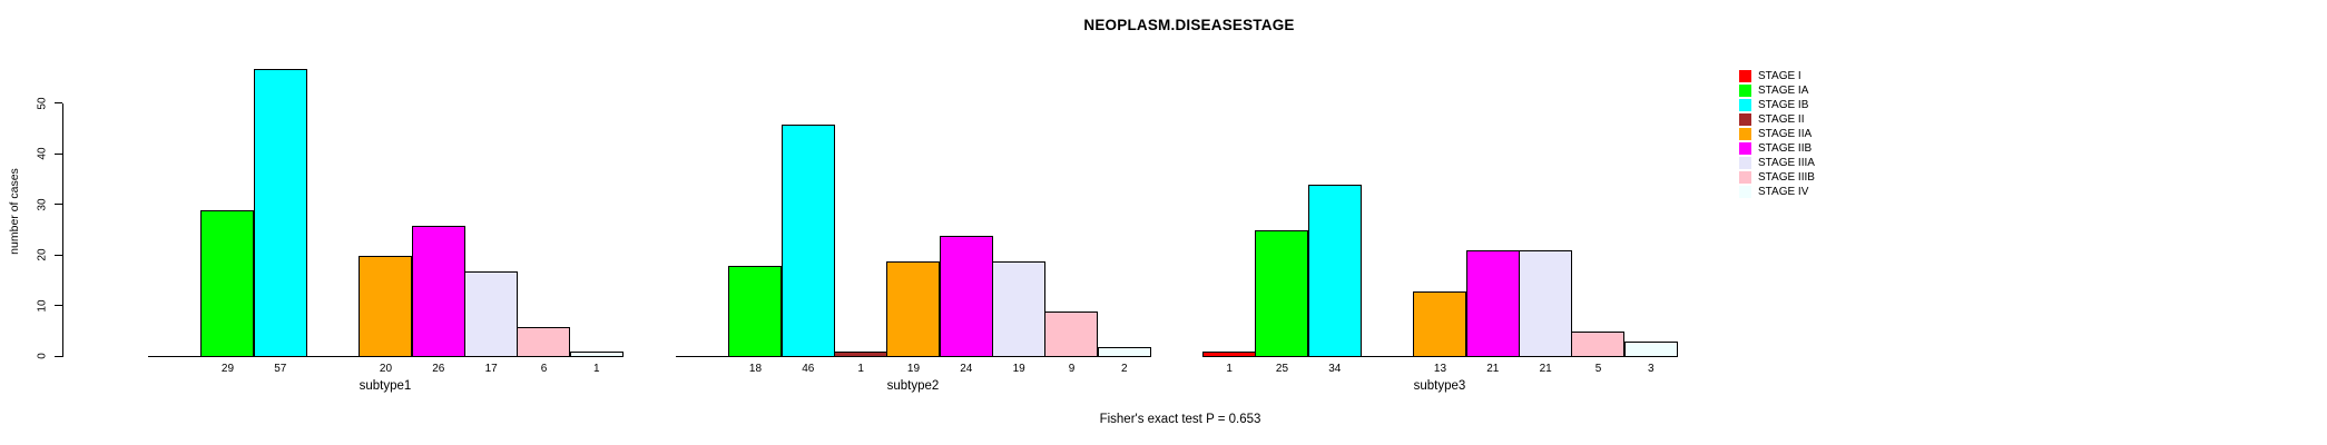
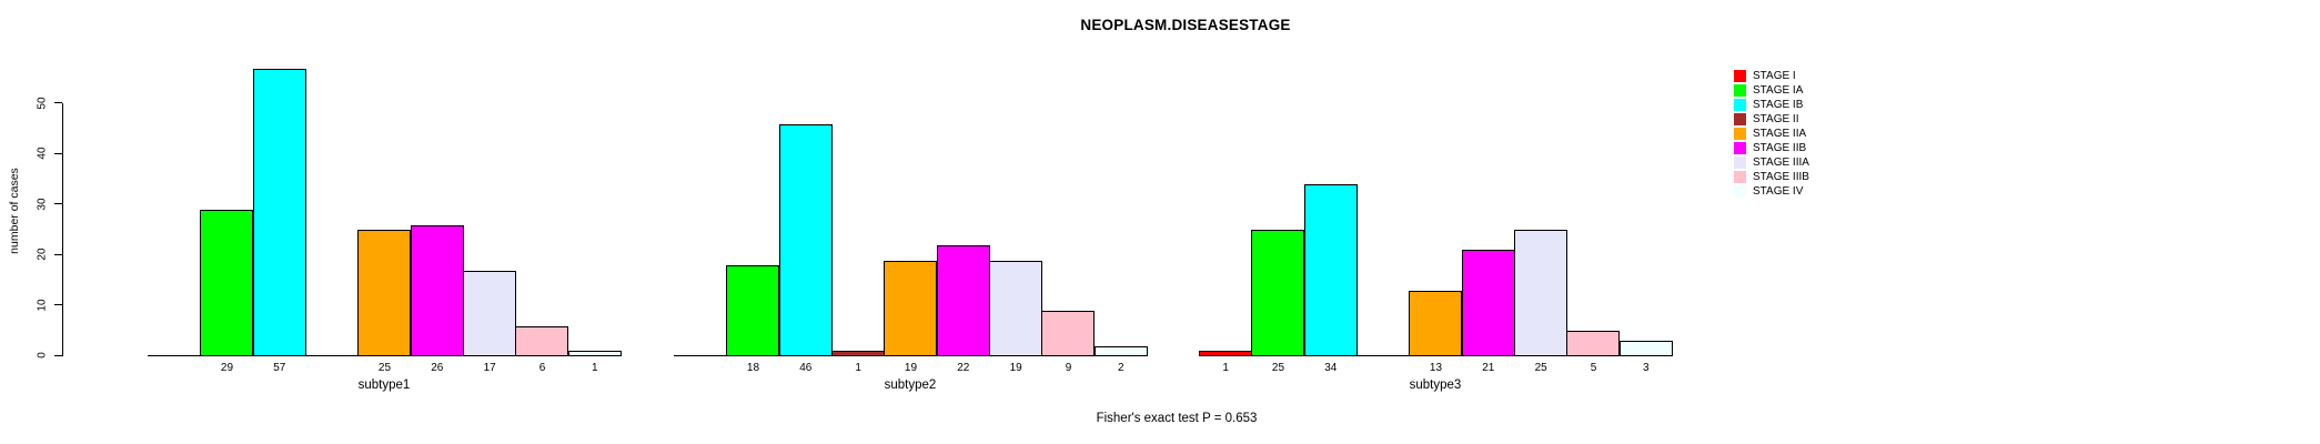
STAGE IIA/subtype1: 20 -> 25
STAGE IIB/subtype2: 24 -> 22
STAGE IIIA/subtype3: 21 -> 25
